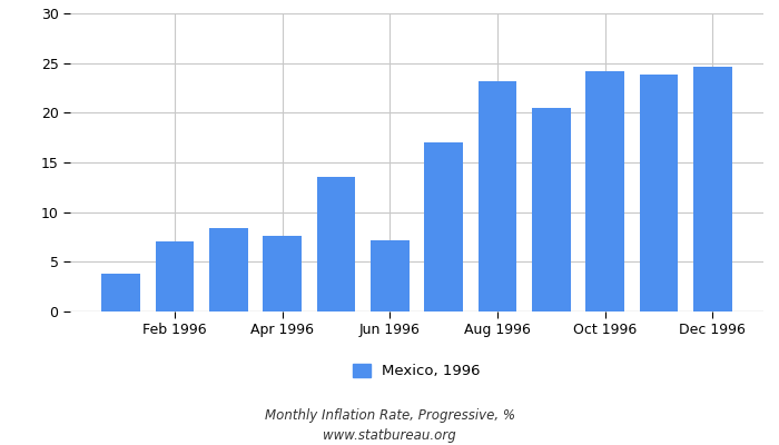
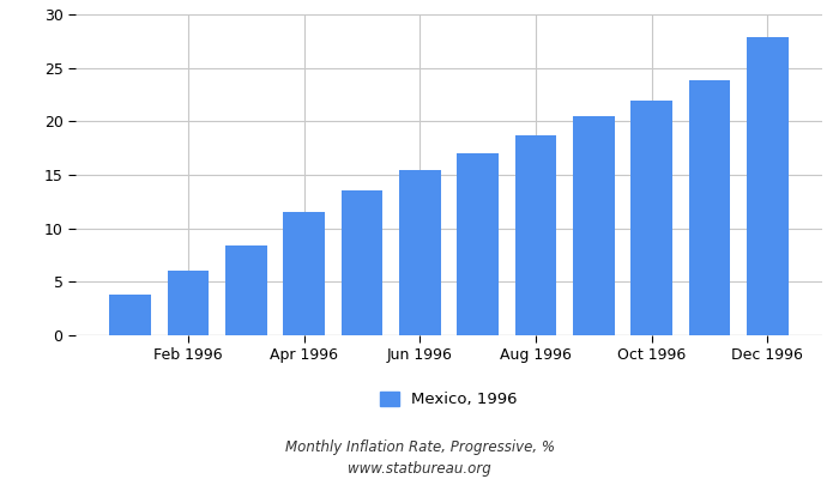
Feb 1996: 7.0 -> 6.1
Apr 1996: 7.6 -> 11.5
Jun 1996: 7.2 -> 15.5
Aug 1996: 23.2 -> 18.7
Oct 1996: 24.2 -> 21.9
Dec 1996: 24.6 -> 27.9
